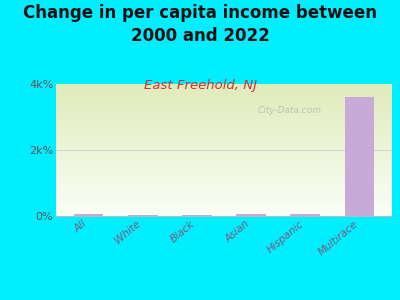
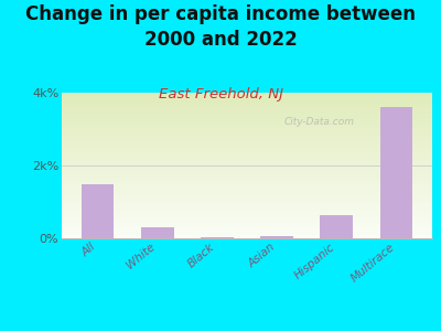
All: 0.05k% -> 1.50k%
White: 0.04k% -> 0.30k%
Hispanic: 0.08k% -> 0.65k%
